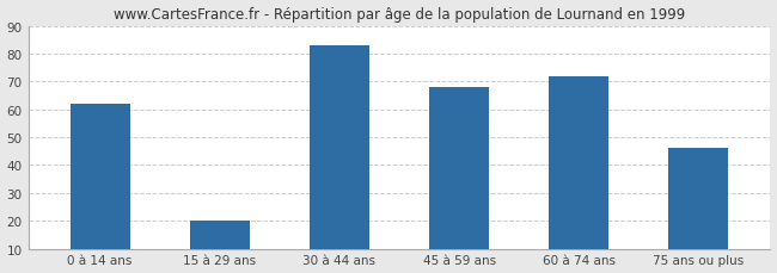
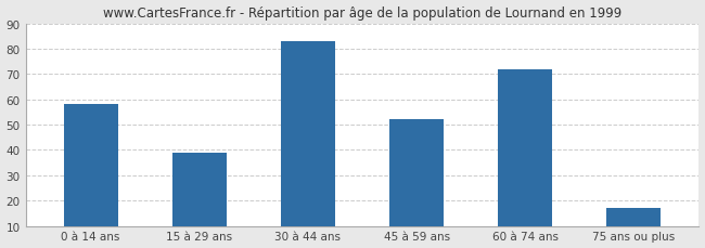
0 à 14 ans: 62 -> 58
15 à 29 ans: 20 -> 39
45 à 59 ans: 68 -> 52
75 ans ou plus: 46 -> 17
